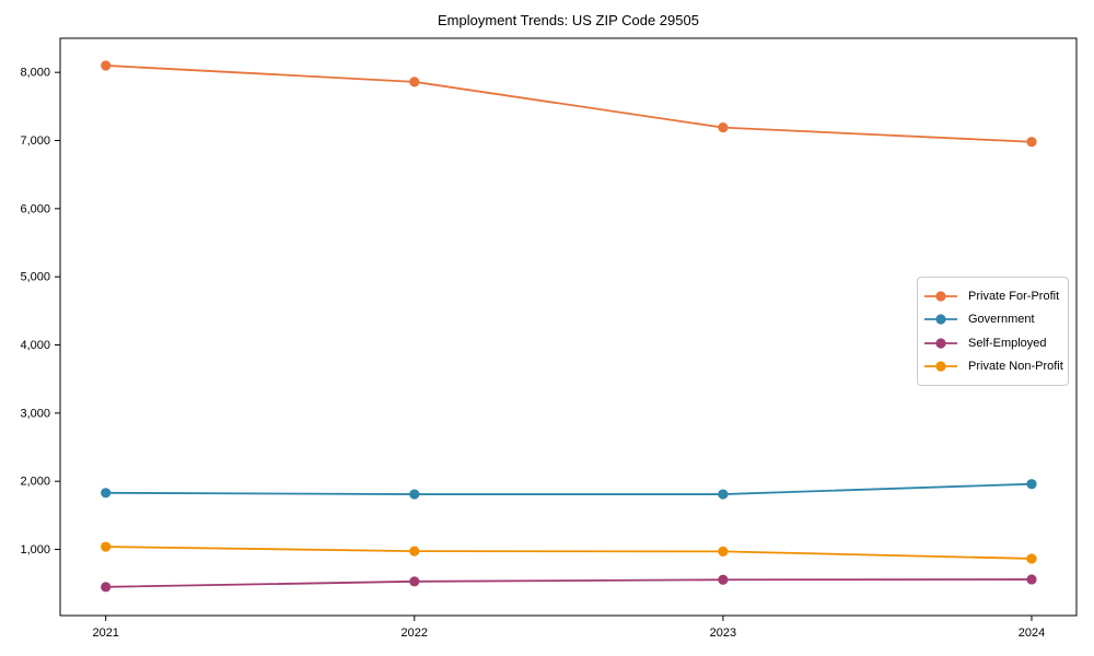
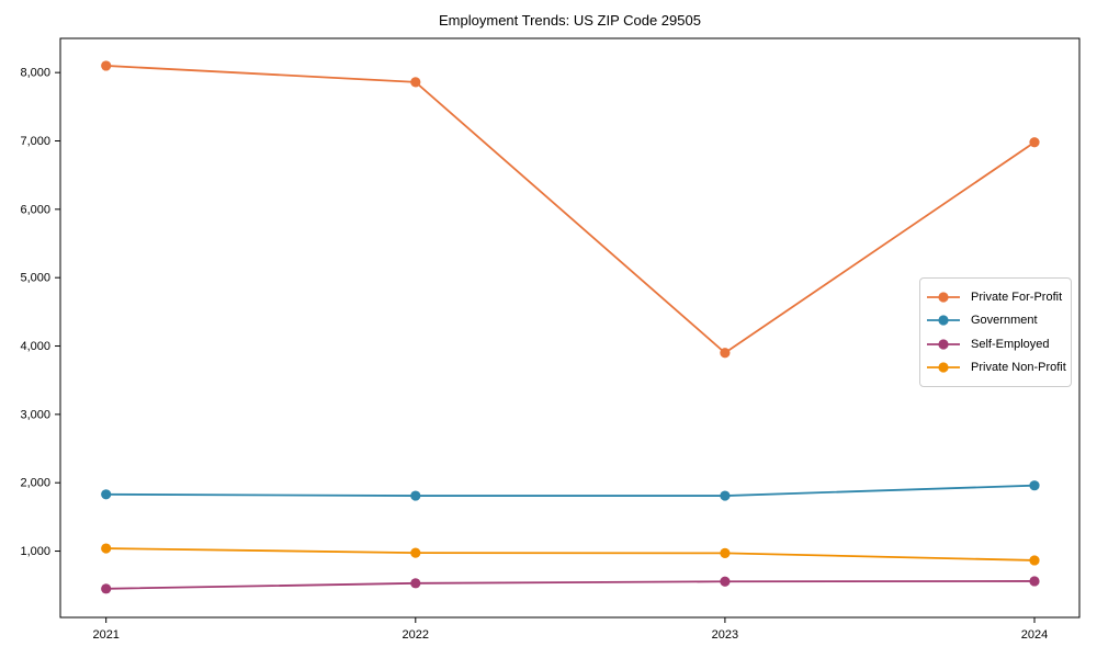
Private For-Profit/2023: 7200 -> 3900
